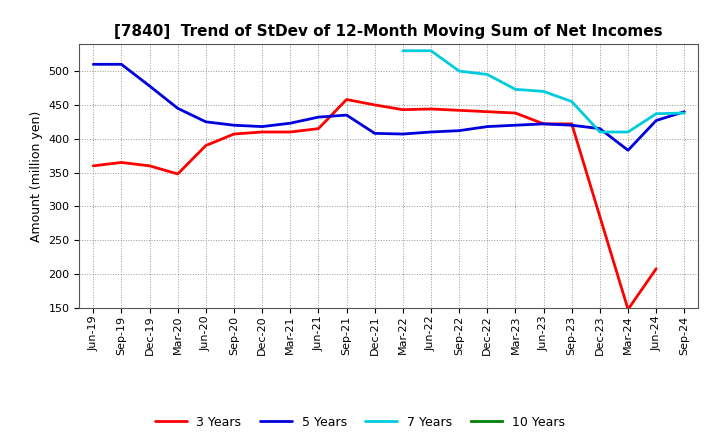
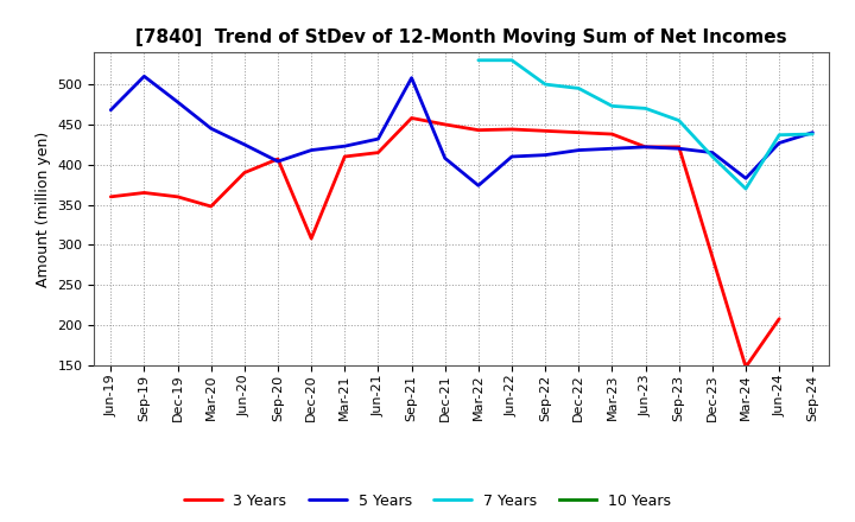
5 Years/Jun-19: 510 -> 468
5 Years/Sep-20: 420 -> 404
3 Years/Dec-20: 410 -> 308
5 Years/Sep-21: 435 -> 508
5 Years/Mar-22: 407 -> 374
7 Years/Mar-24: 410 -> 370
